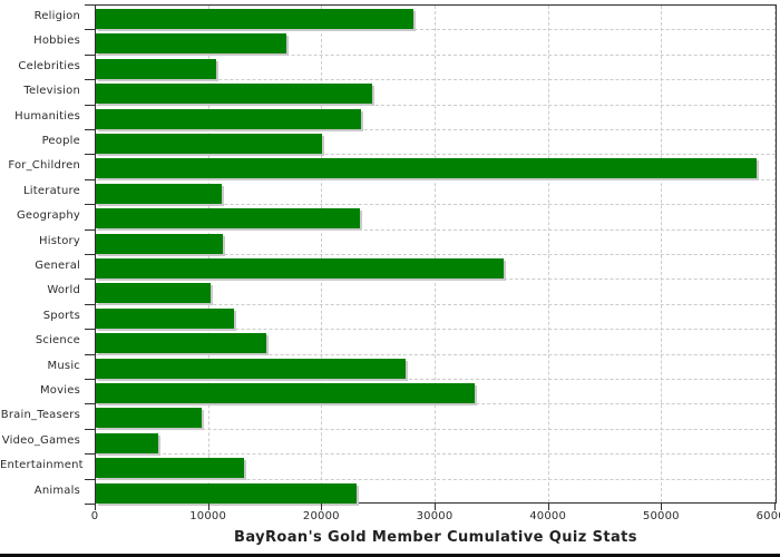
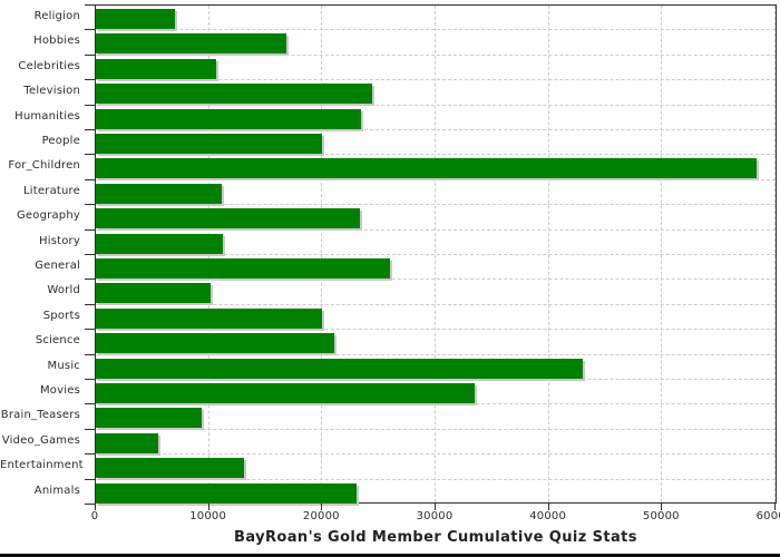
Religion: 28000 -> 7000
General: 36000 -> 26000
Sports: 12000 -> 20000
Science: 15000 -> 21000
Music: 27000 -> 43000
